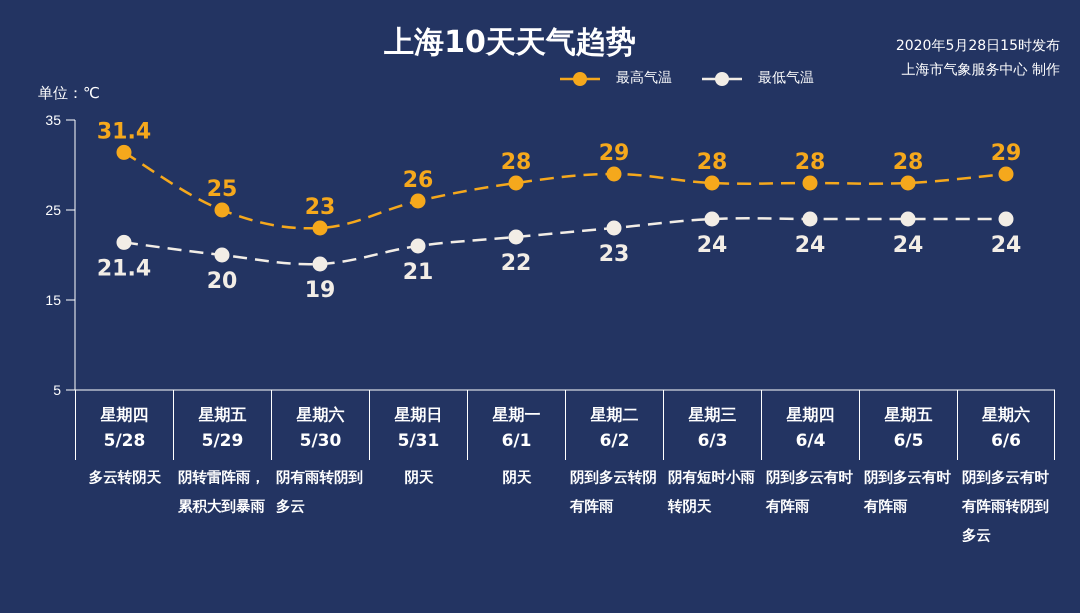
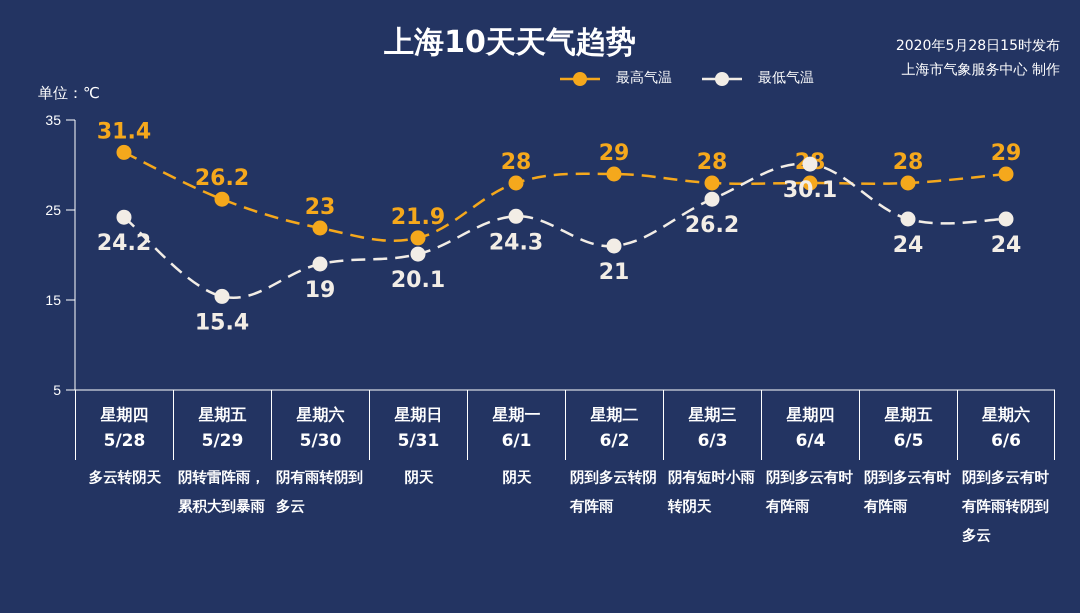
最低气温/5/28: 21.4 -> 24.2
最高气温/5/29: 25 -> 26.2
最低气温/5/29: 20 -> 15.4
最高气温/5/31: 26 -> 21.9
最低气温/5/31: 21 -> 20.1
最低气温/6/1: 22 -> 24.3
最低气温/6/2: 23 -> 21
最低气温/6/3: 24 -> 26.2
最低气温/6/4: 24 -> 30.1
